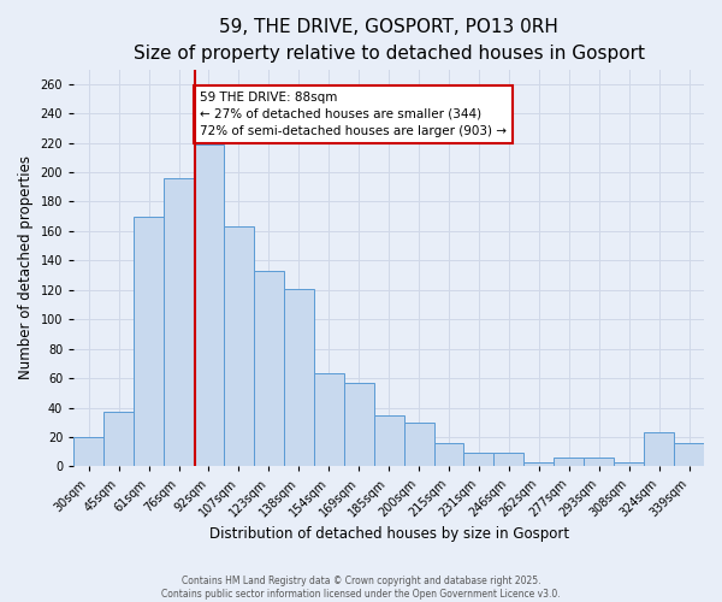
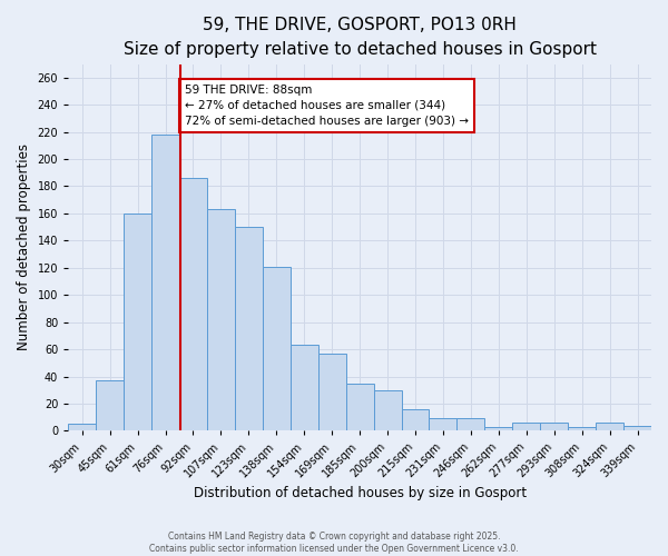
30sqm: 20 -> 5
61sqm: 170 -> 160
76sqm: 196 -> 218
92sqm: 219 -> 186
123sqm: 133 -> 150
324sqm: 23 -> 6
339sqm: 16 -> 4
